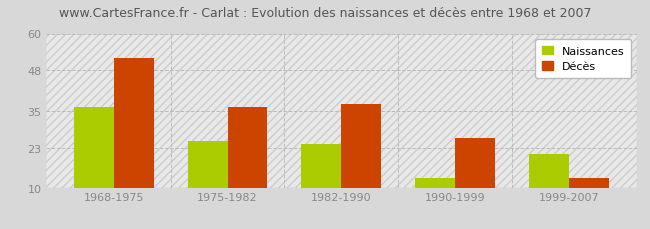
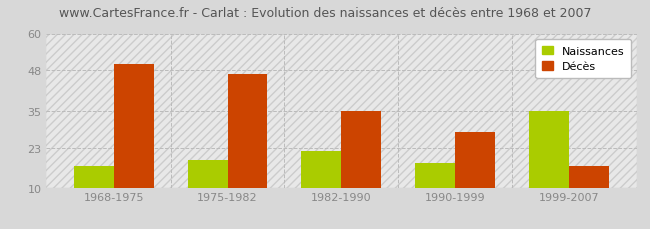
Naissances/1968-1975: 36 -> 17
Décès/1968-1975: 52 -> 50
Naissances/1975-1982: 25 -> 19
Décès/1975-1982: 36 -> 47
Naissances/1982-1990: 24 -> 22
Décès/1982-1990: 37 -> 35
Naissances/1990-1999: 13 -> 18
Décès/1990-1999: 26 -> 28
Naissances/1999-2007: 21 -> 35
Décès/1999-2007: 13 -> 17
